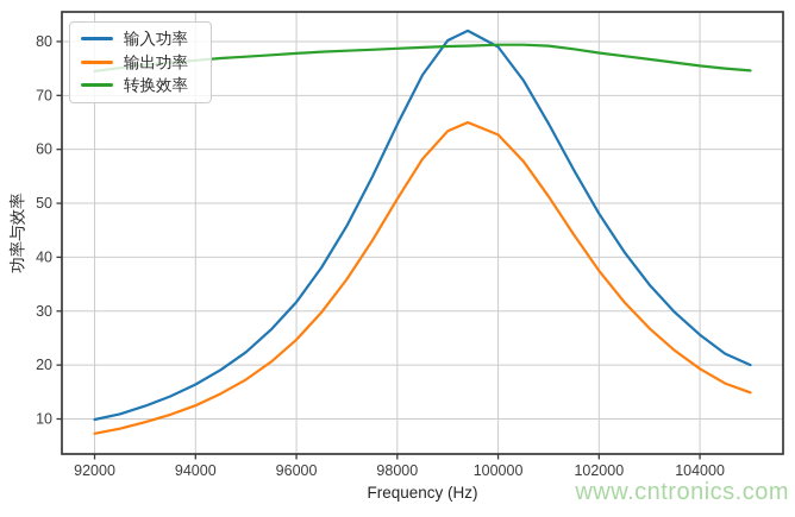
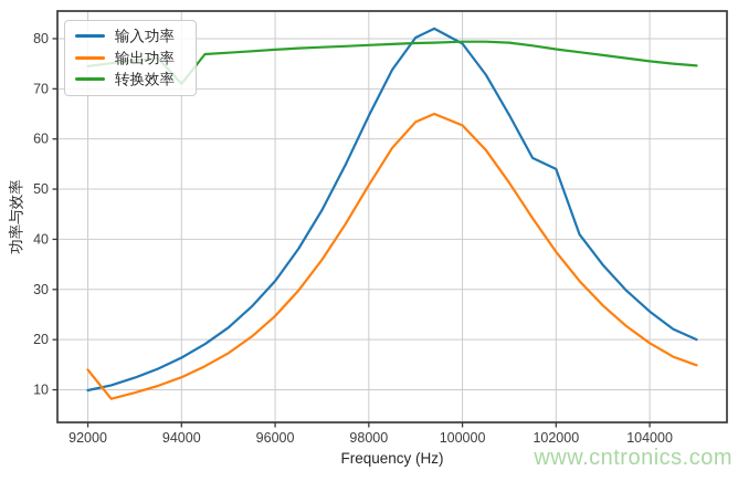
输出功率/92000: 7 -> 14
转换效率/94000: 76 -> 71
输入功率/102000: 48 -> 54
